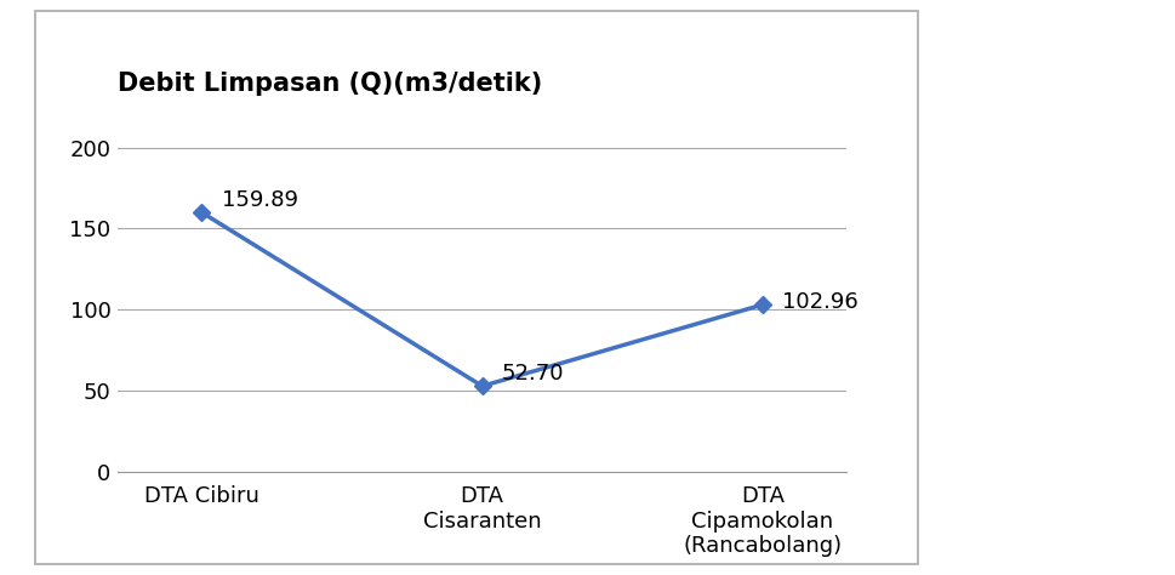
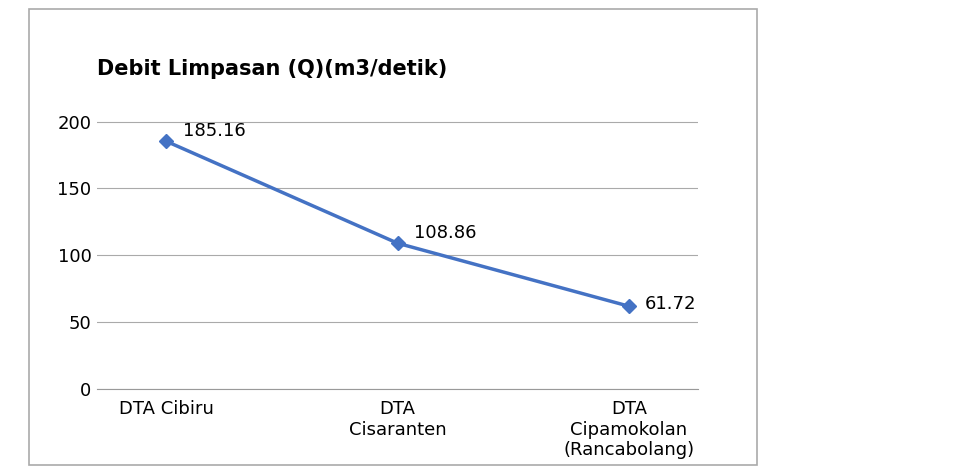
DTA Cibiru: 159.89 -> 185.16
DTA Cisaranten: 52.70 -> 108.86
DTA Cipamokolan (Rancabolang): 102.96 -> 61.72
